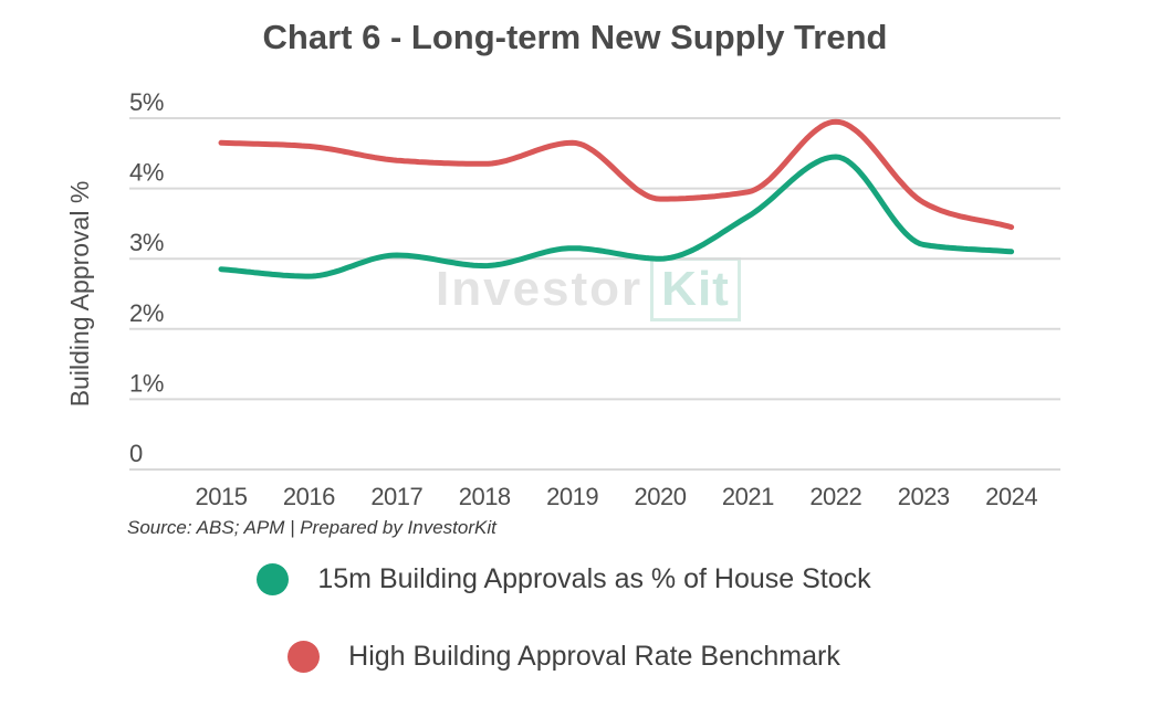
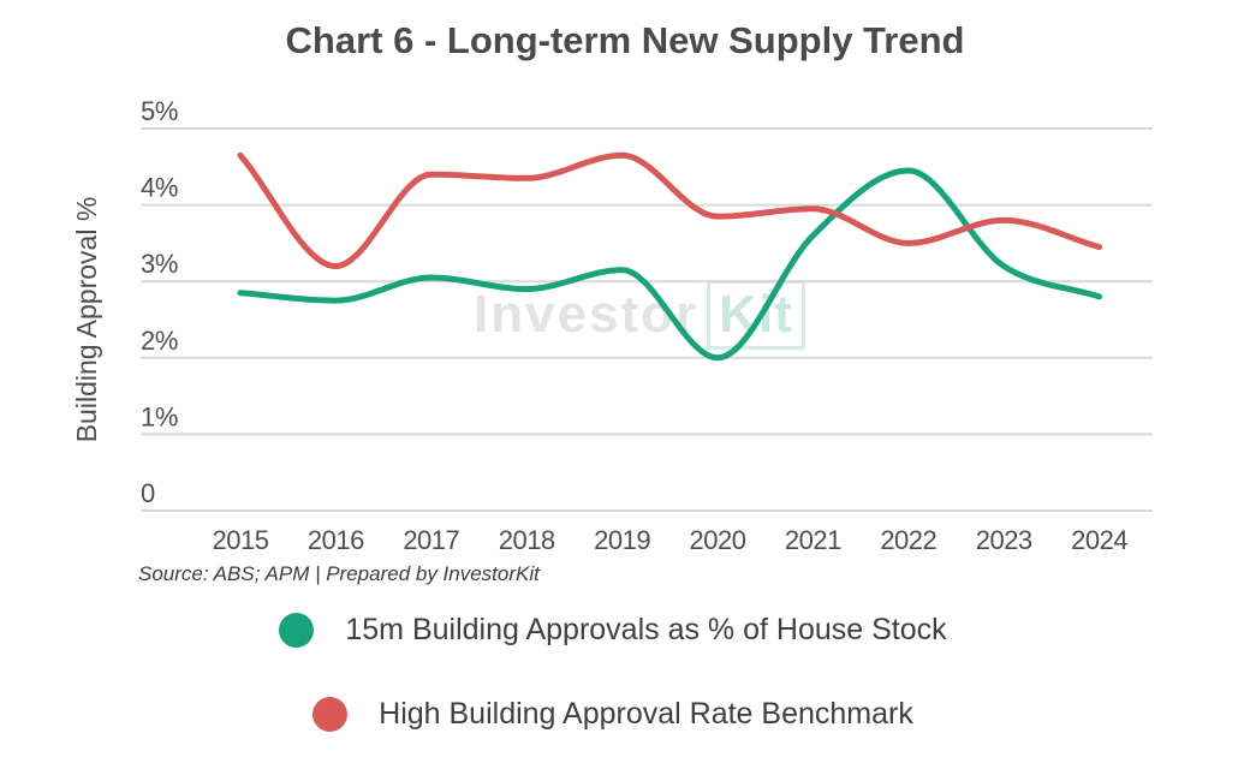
High Building Approval Rate Benchmark/2016: 4.6% -> 3.2%
15m Building Approvals as % of House Stock/2020: 3.0% -> 2.0%
High Building Approval Rate Benchmark/2022: 5.0% -> 3.5%
15m Building Approvals as % of House Stock/2024: 3.1% -> 2.8%
